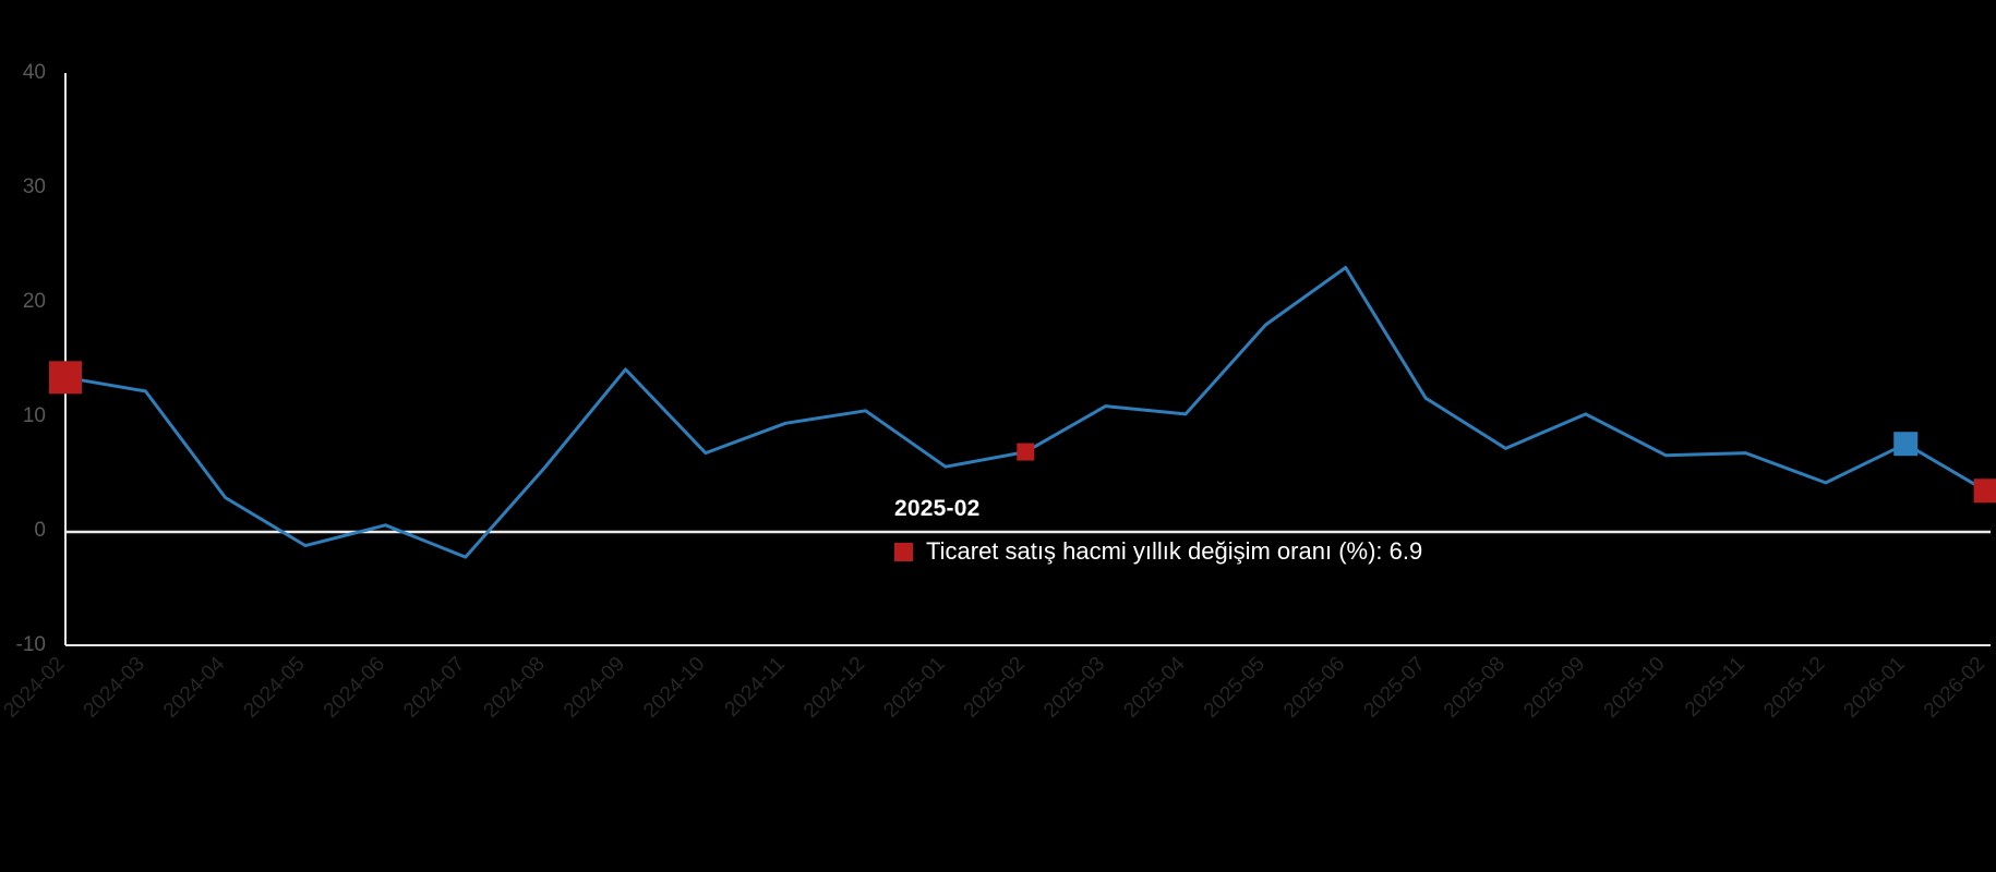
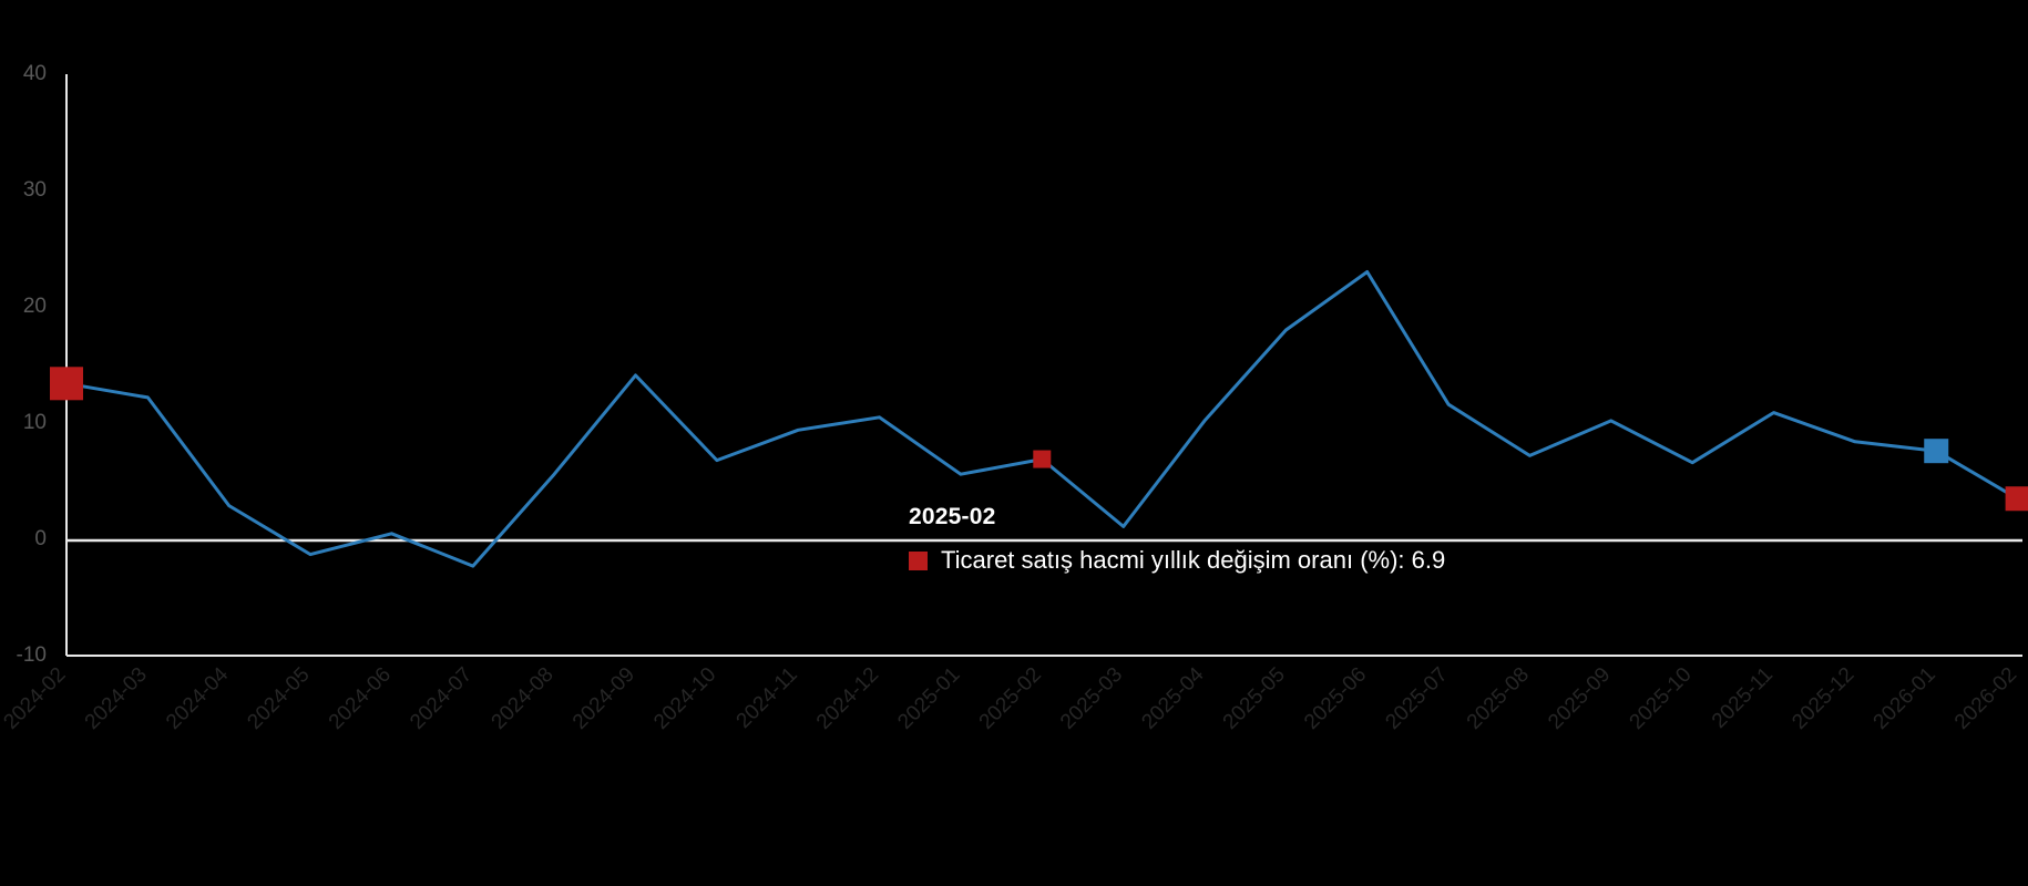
2025-03: 10.9 -> 1.1
2025-11: 6.8 -> 10.9
2025-12: 4.2 -> 8.4
